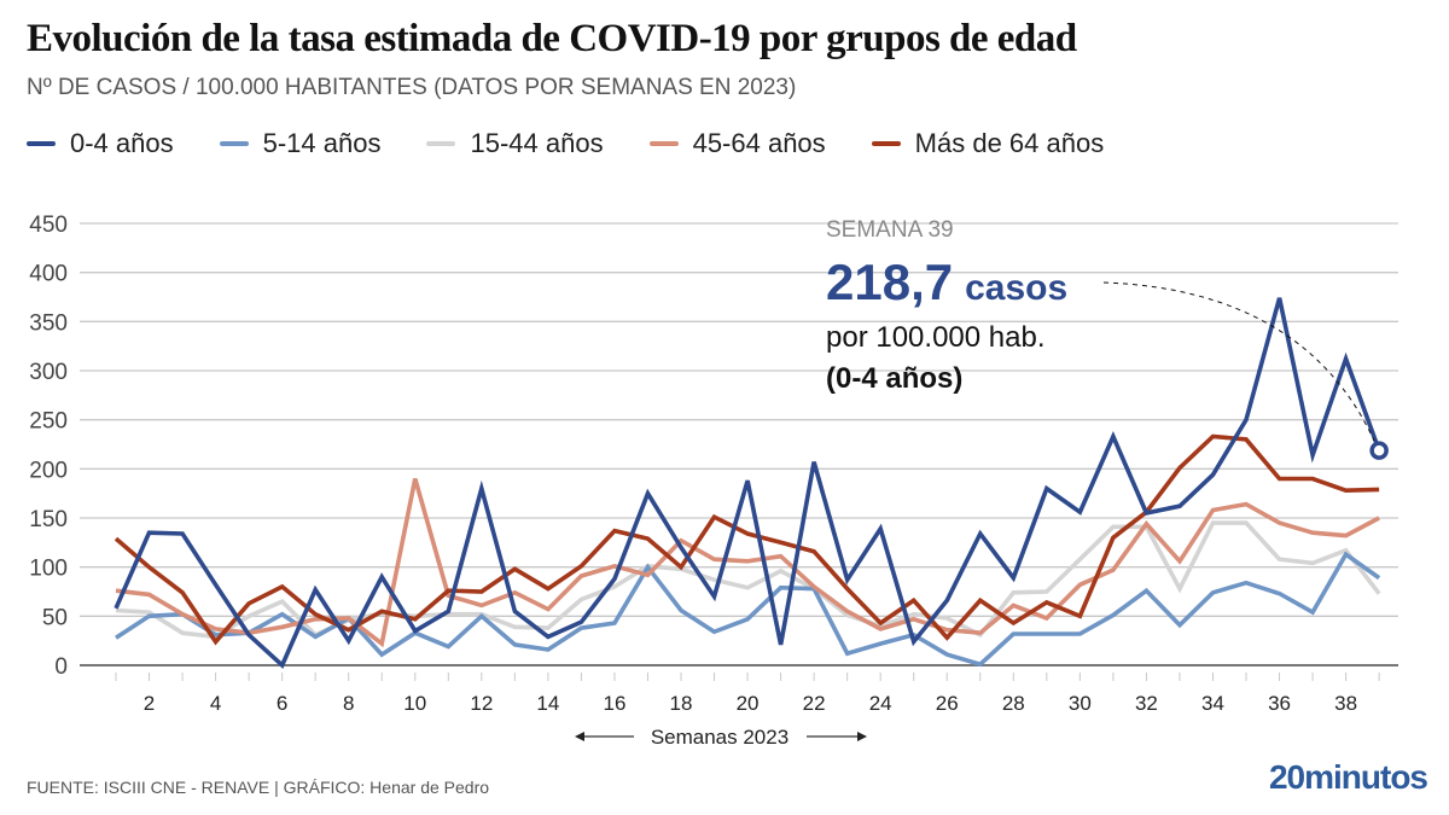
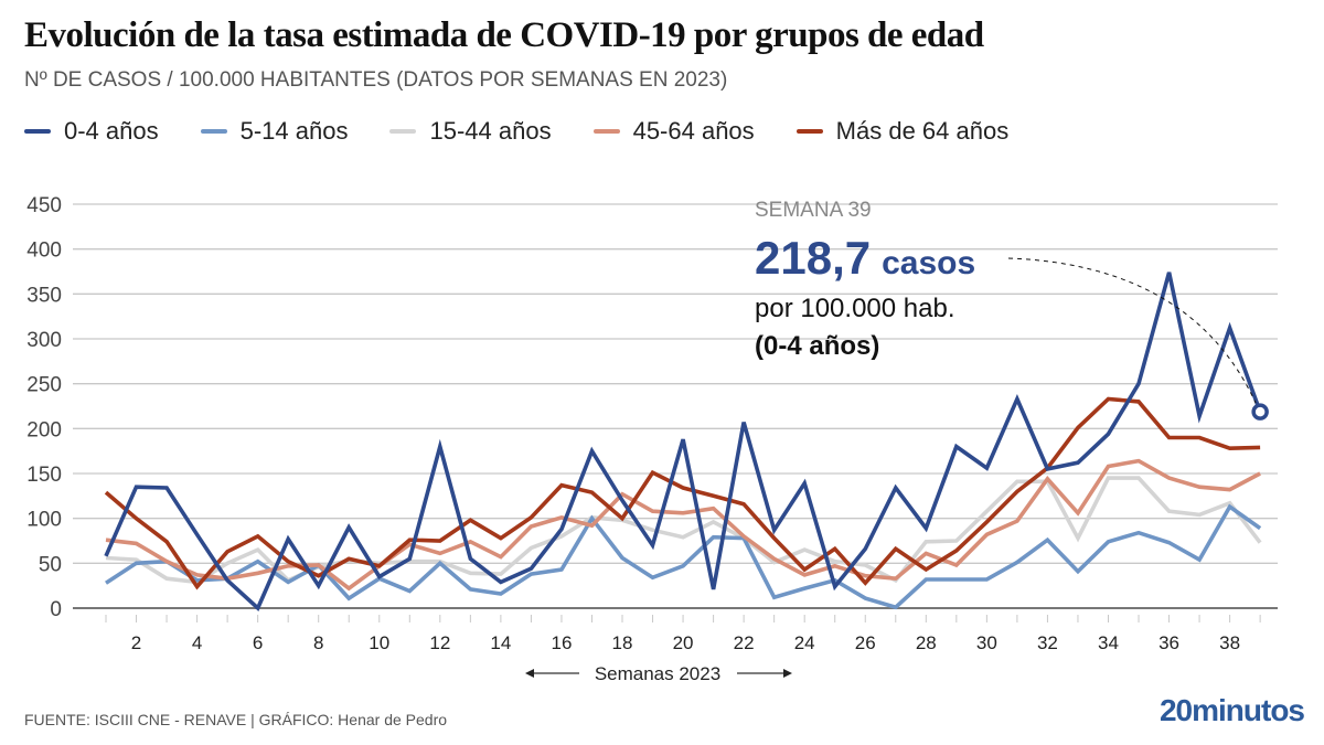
45-64 años/10: 190 -> 50
15-44 años/24: 40 -> 60
Más de 64 años/30: 50 -> 100
